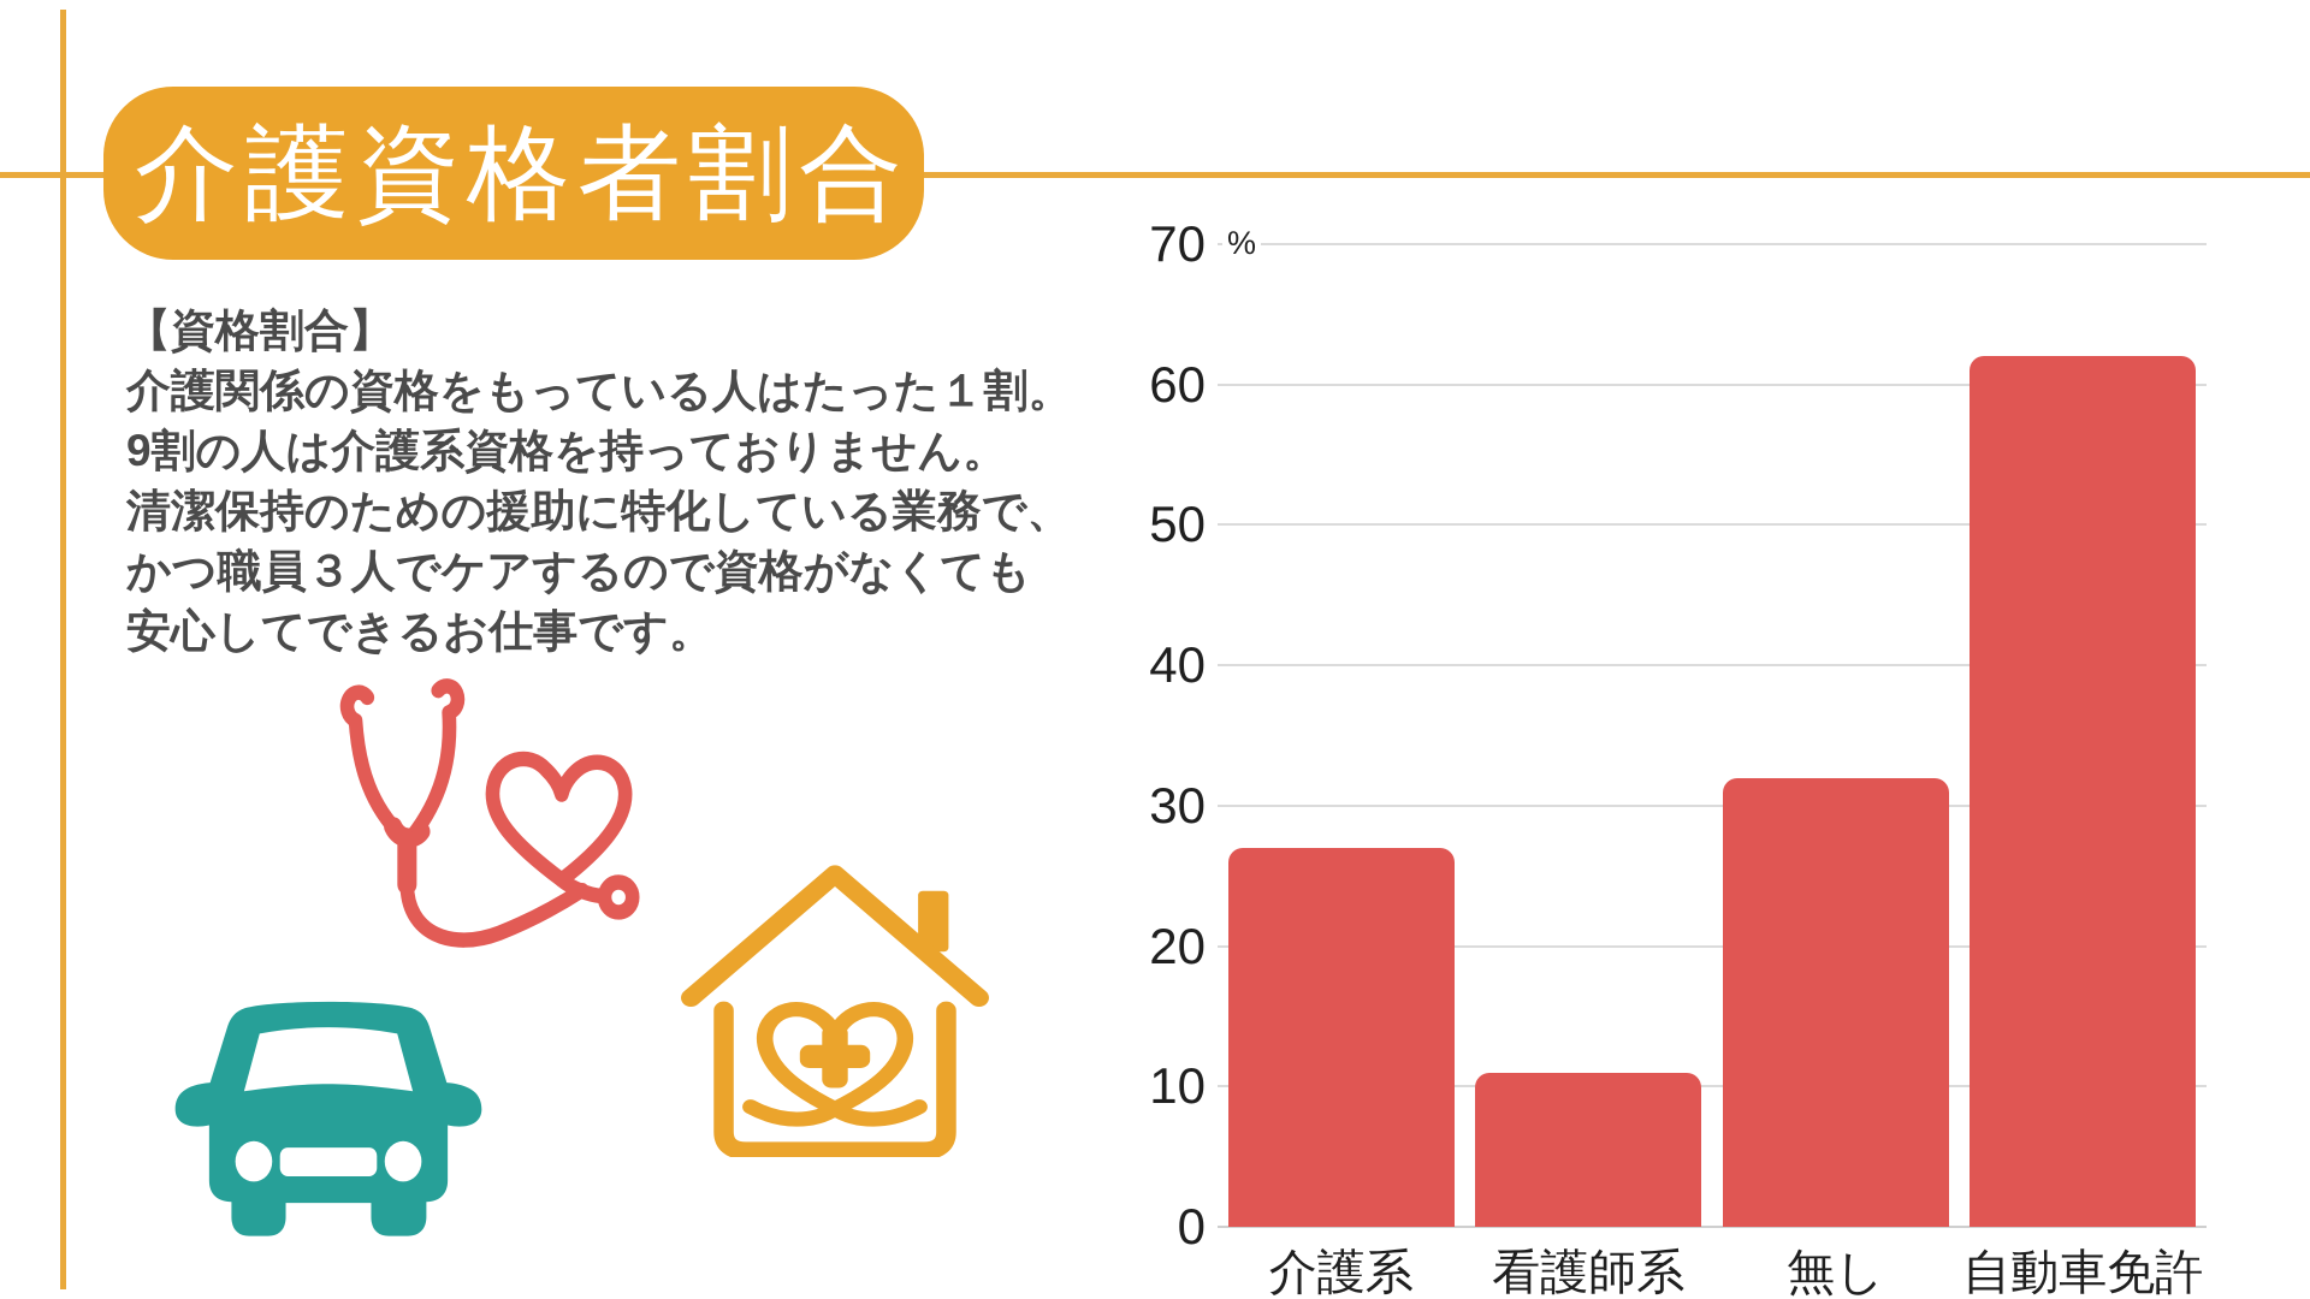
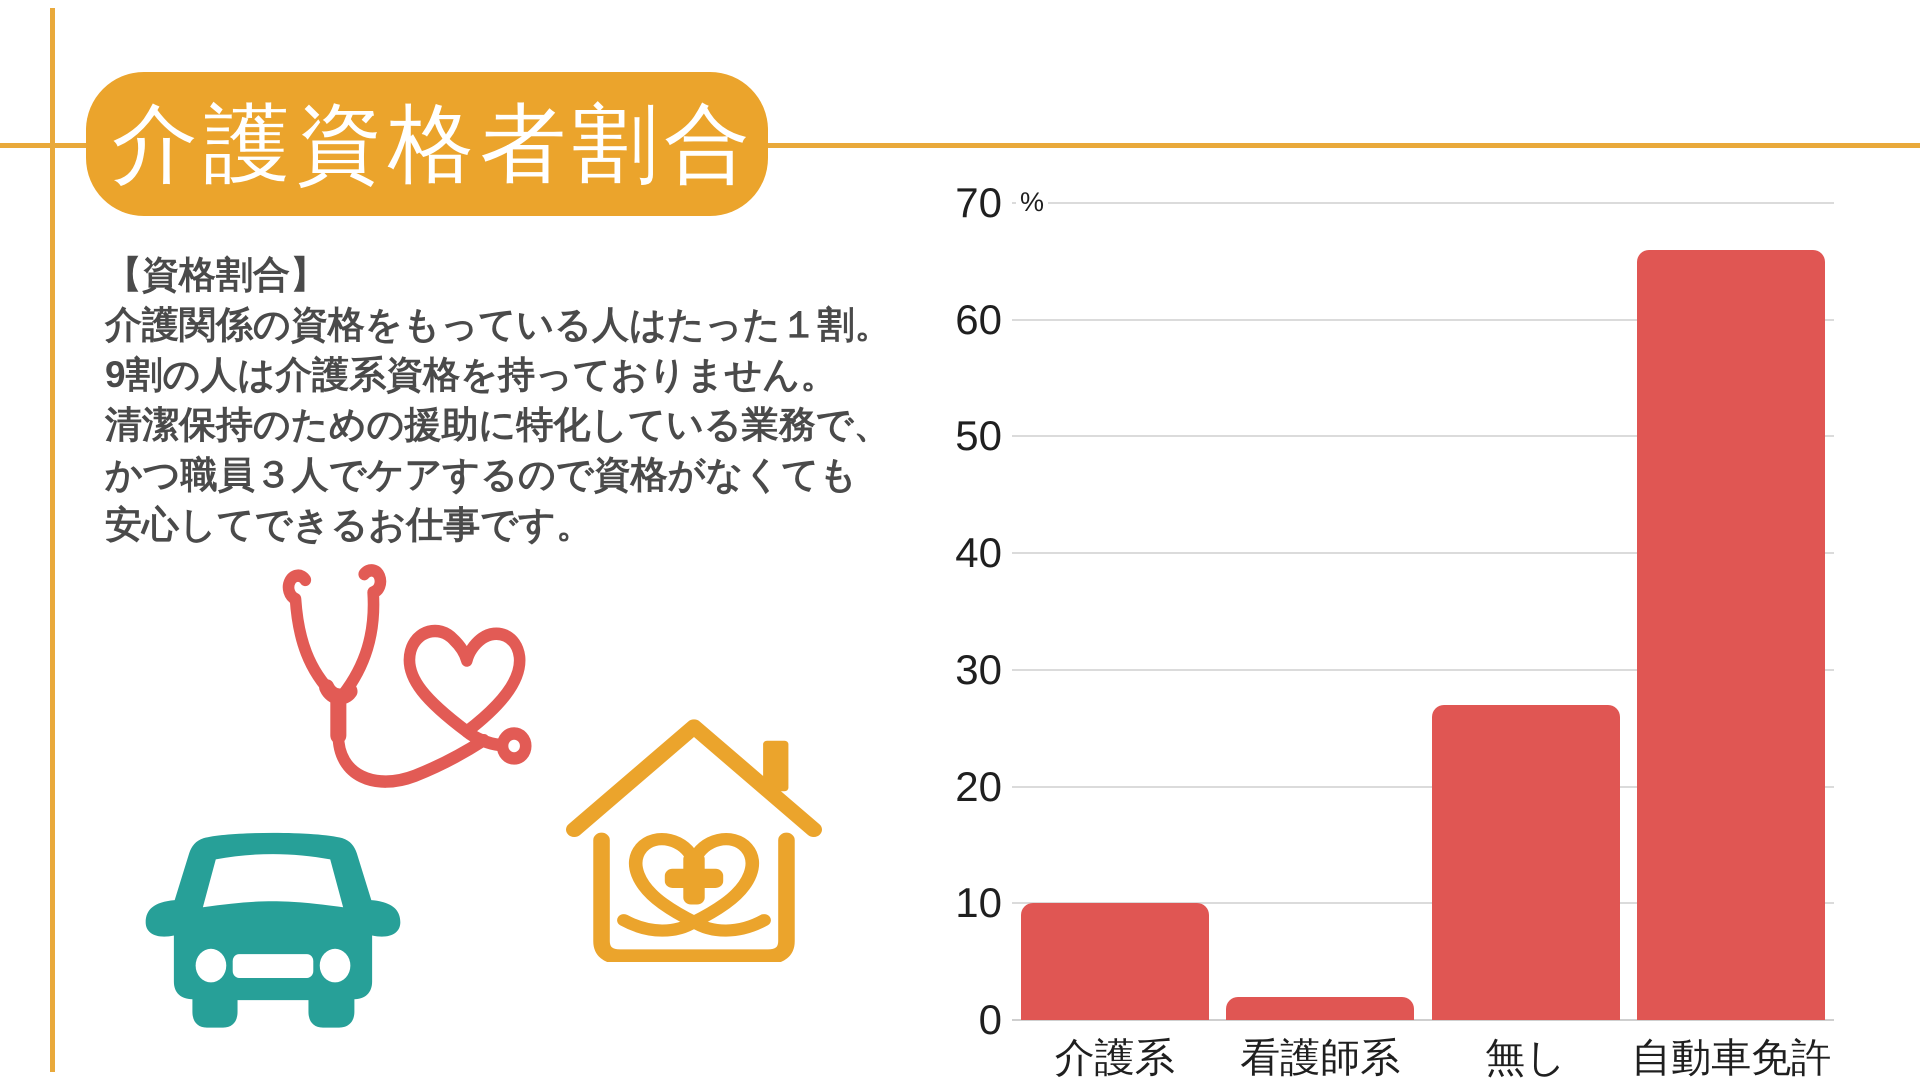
介護系: 27 -> 10
看護師系: 11 -> 2
無し: 32 -> 27
自動車免許: 62 -> 66
